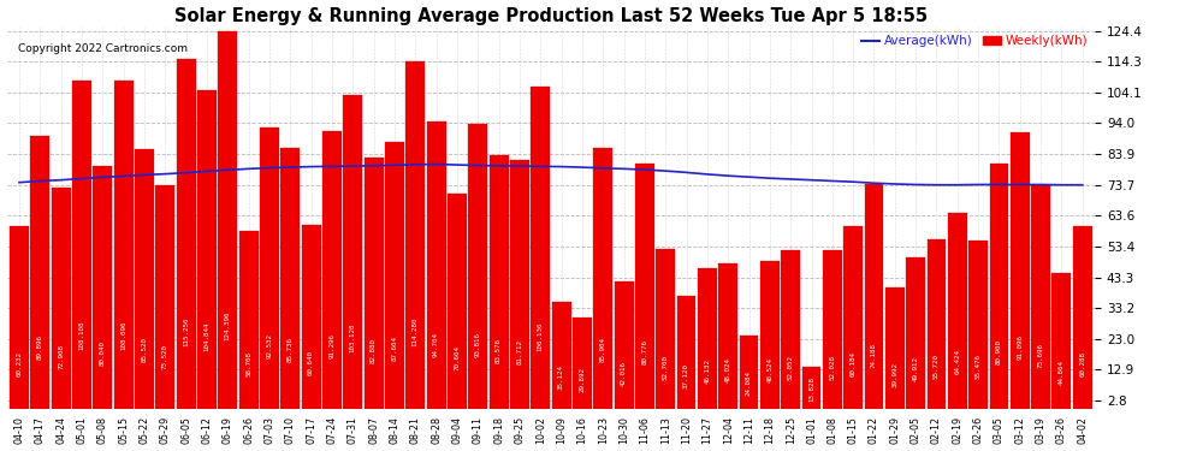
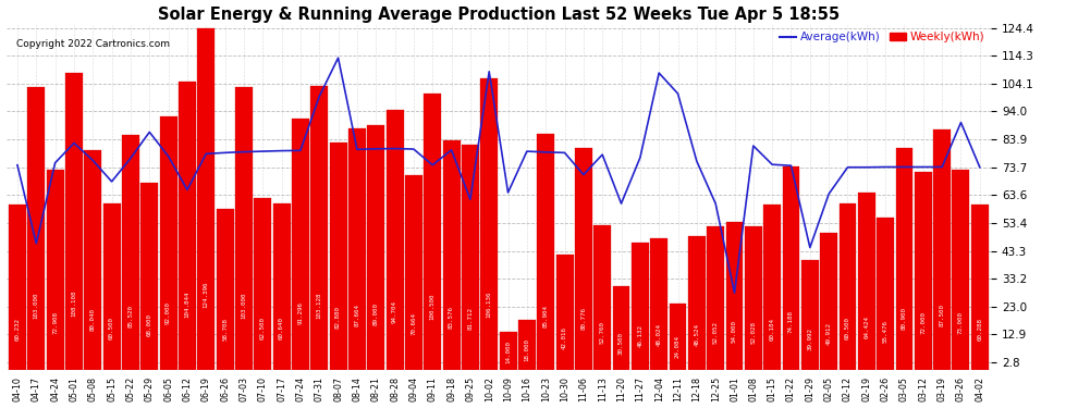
Weekly(kWh)/04-17: 89.9 -> 103.0
Average(kWh)/04-17: 75.0 -> 46.0
Average(kWh)/05-01: 75.8 -> 82.5
Weekly(kWh)/05-15: 108.1 -> 60.5
Average(kWh)/05-15: 76.6 -> 68.5
Weekly(kWh)/05-29: 73.5 -> 68.0
Average(kWh)/05-29: 77.3 -> 86.5
Weekly(kWh)/06-05: 115.3 -> 92.0
Average(kWh)/06-12: 78.2 -> 65.5
Weekly(kWh)/07-03: 92.5 -> 103.0
Weekly(kWh)/07-10: 85.7 -> 62.5
Average(kWh)/07-31: 79.9 -> 99.5
Average(kWh)/08-07: 80.0 -> 113.5
Weekly(kWh)/08-21: 114.3 -> 89.0
Weekly(kWh)/09-11: 93.8 -> 100.5
Average(kWh)/09-11: 80.1 -> 74.5
Average(kWh)/09-25: 79.9 -> 62.0
Average(kWh)/10-02: 79.8 -> 108.5
Weekly(kWh)/10-09: 35.1 -> 14.0
Average(kWh)/10-09: 79.7 -> 64.5
Weekly(kWh)/10-16: 29.9 -> 18.0
Average(kWh)/11-06: 78.7 -> 71.0
Weekly(kWh)/11-20: 37.1 -> 30.5
Average(kWh)/11-20: 77.8 -> 60.5
Average(kWh)/12-04: 76.7 -> 108.0
Average(kWh)/12-11: 76.3 -> 100.5
Average(kWh)/12-25: 75.6 -> 60.5
Weekly(kWh)/01-01: 13.8 -> 54.0
Average(kWh)/01-01: 75.3 -> 28.0
Average(kWh)/01-08: 75.0 -> 81.5
Average(kWh)/01-29: 74.0 -> 44.5
Average(kWh)/02-05: 73.8 -> 64.0
Weekly(kWh)/02-12: 55.7 -> 60.5
Weekly(kWh)/03-12: 91.1 -> 72.0
Weekly(kWh)/03-19: 73.7 -> 87.5
Weekly(kWh)/03-26: 44.9 -> 73.0
Average(kWh)/03-26: 73.7 -> 90.0
